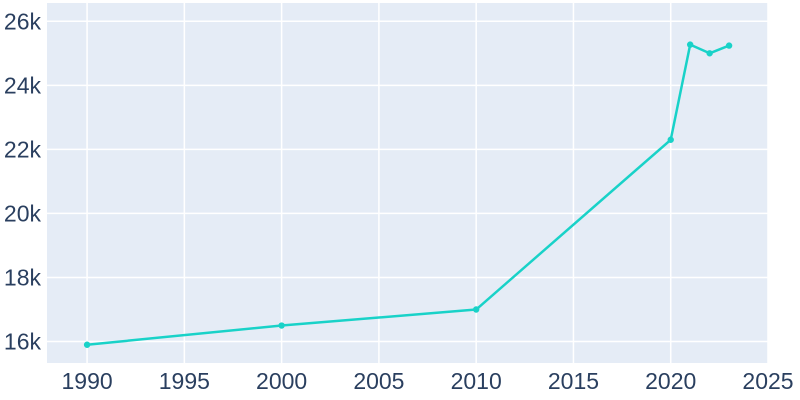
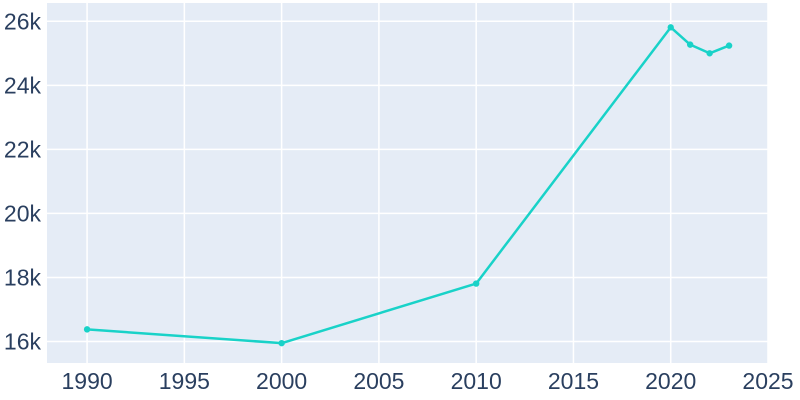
1990: 15.9k -> 16.4k
2000: 16.5k -> 16.0k
2010: 17.0k -> 17.8k
2020: 22.3k -> 25.8k
